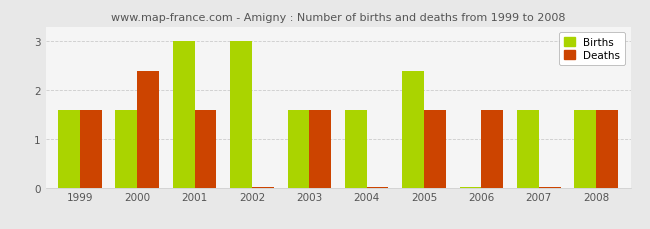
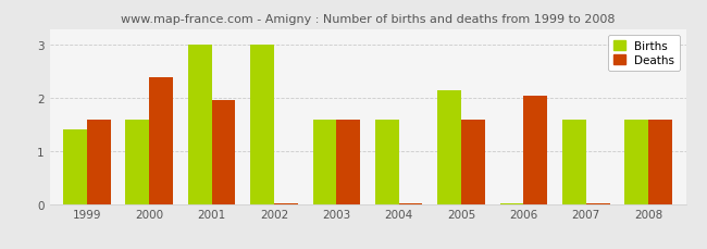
Births/1999: 1.60 -> 1.40
Deaths/2001: 1.60 -> 1.95
Births/2005: 2.40 -> 2.15
Deaths/2006: 1.60 -> 2.05
